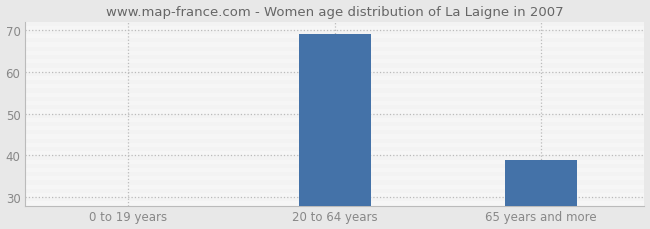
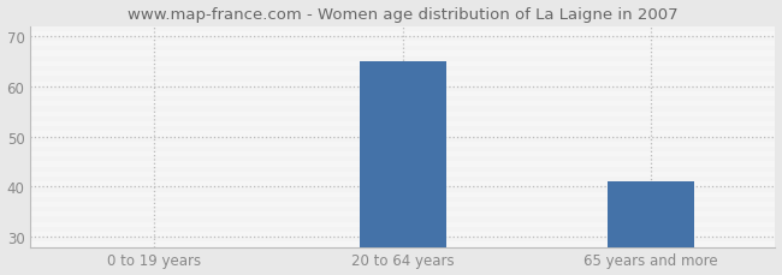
20 to 64 years: 69.0 -> 65.0
65 years and more: 39.0 -> 41.0
